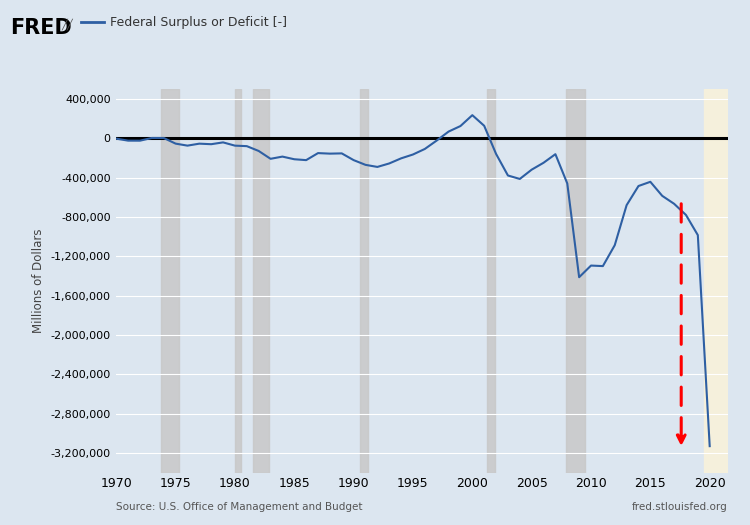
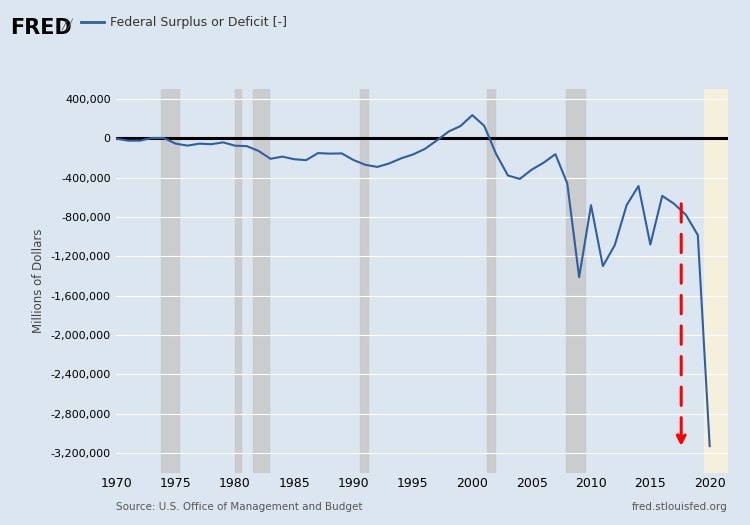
2010: -1,290,000 -> -680,000
2015: -440,000 -> -1,080,000
